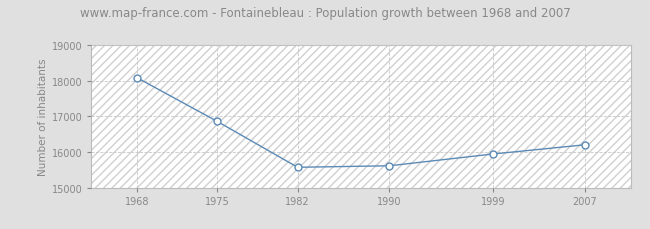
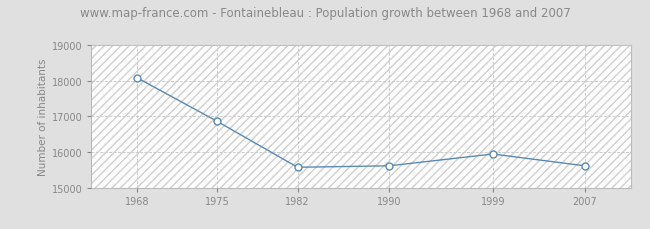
2007: 16200 -> 15610
